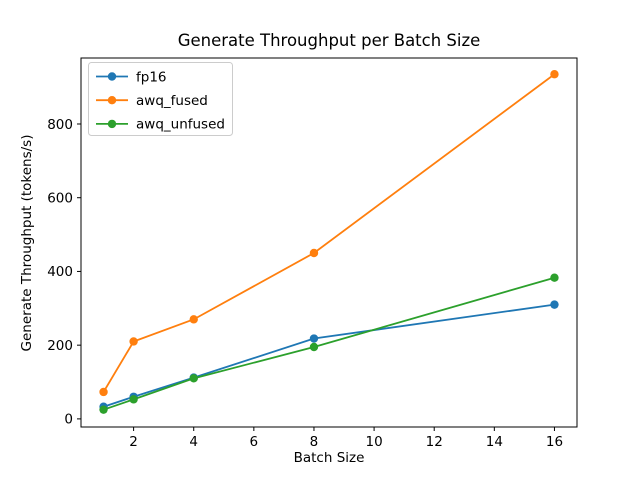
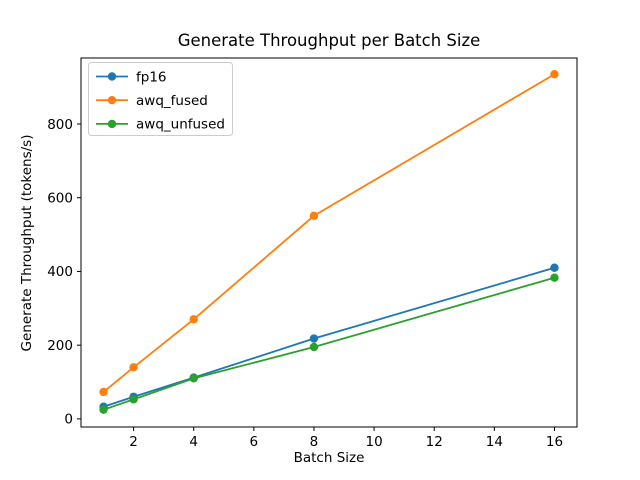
awq_fused/2: 210 -> 140
awq_fused/8: 450 -> 550
fp16/16: 310 -> 410
